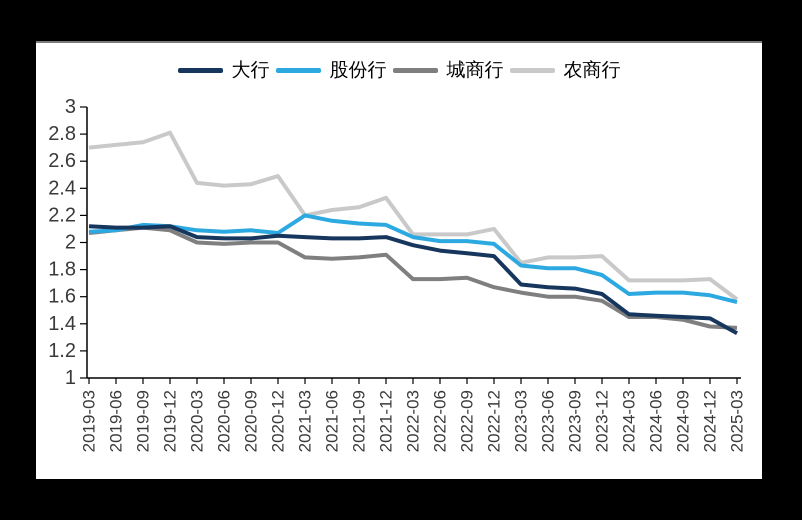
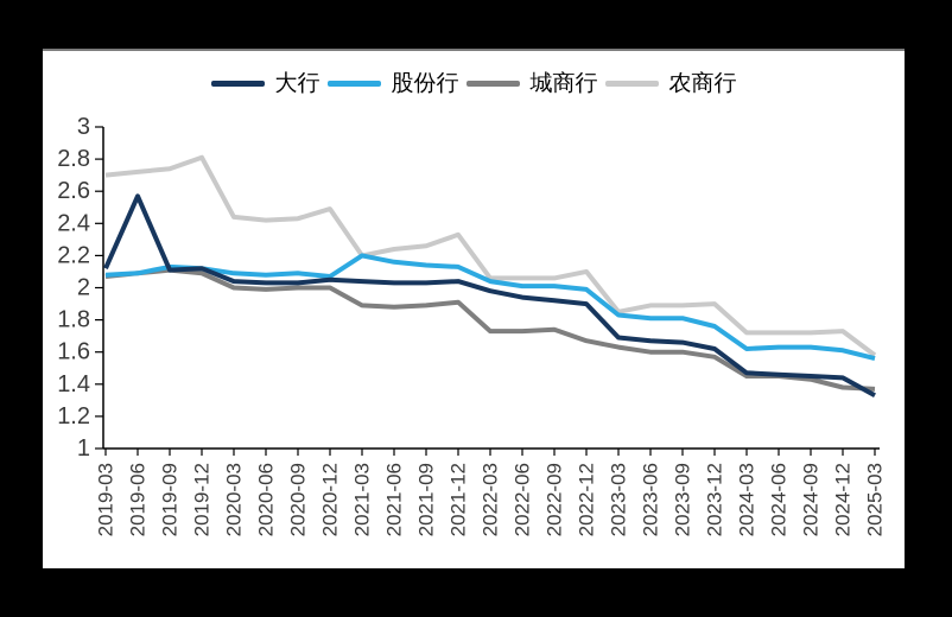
大行/2019-06: 2.11 -> 2.57
